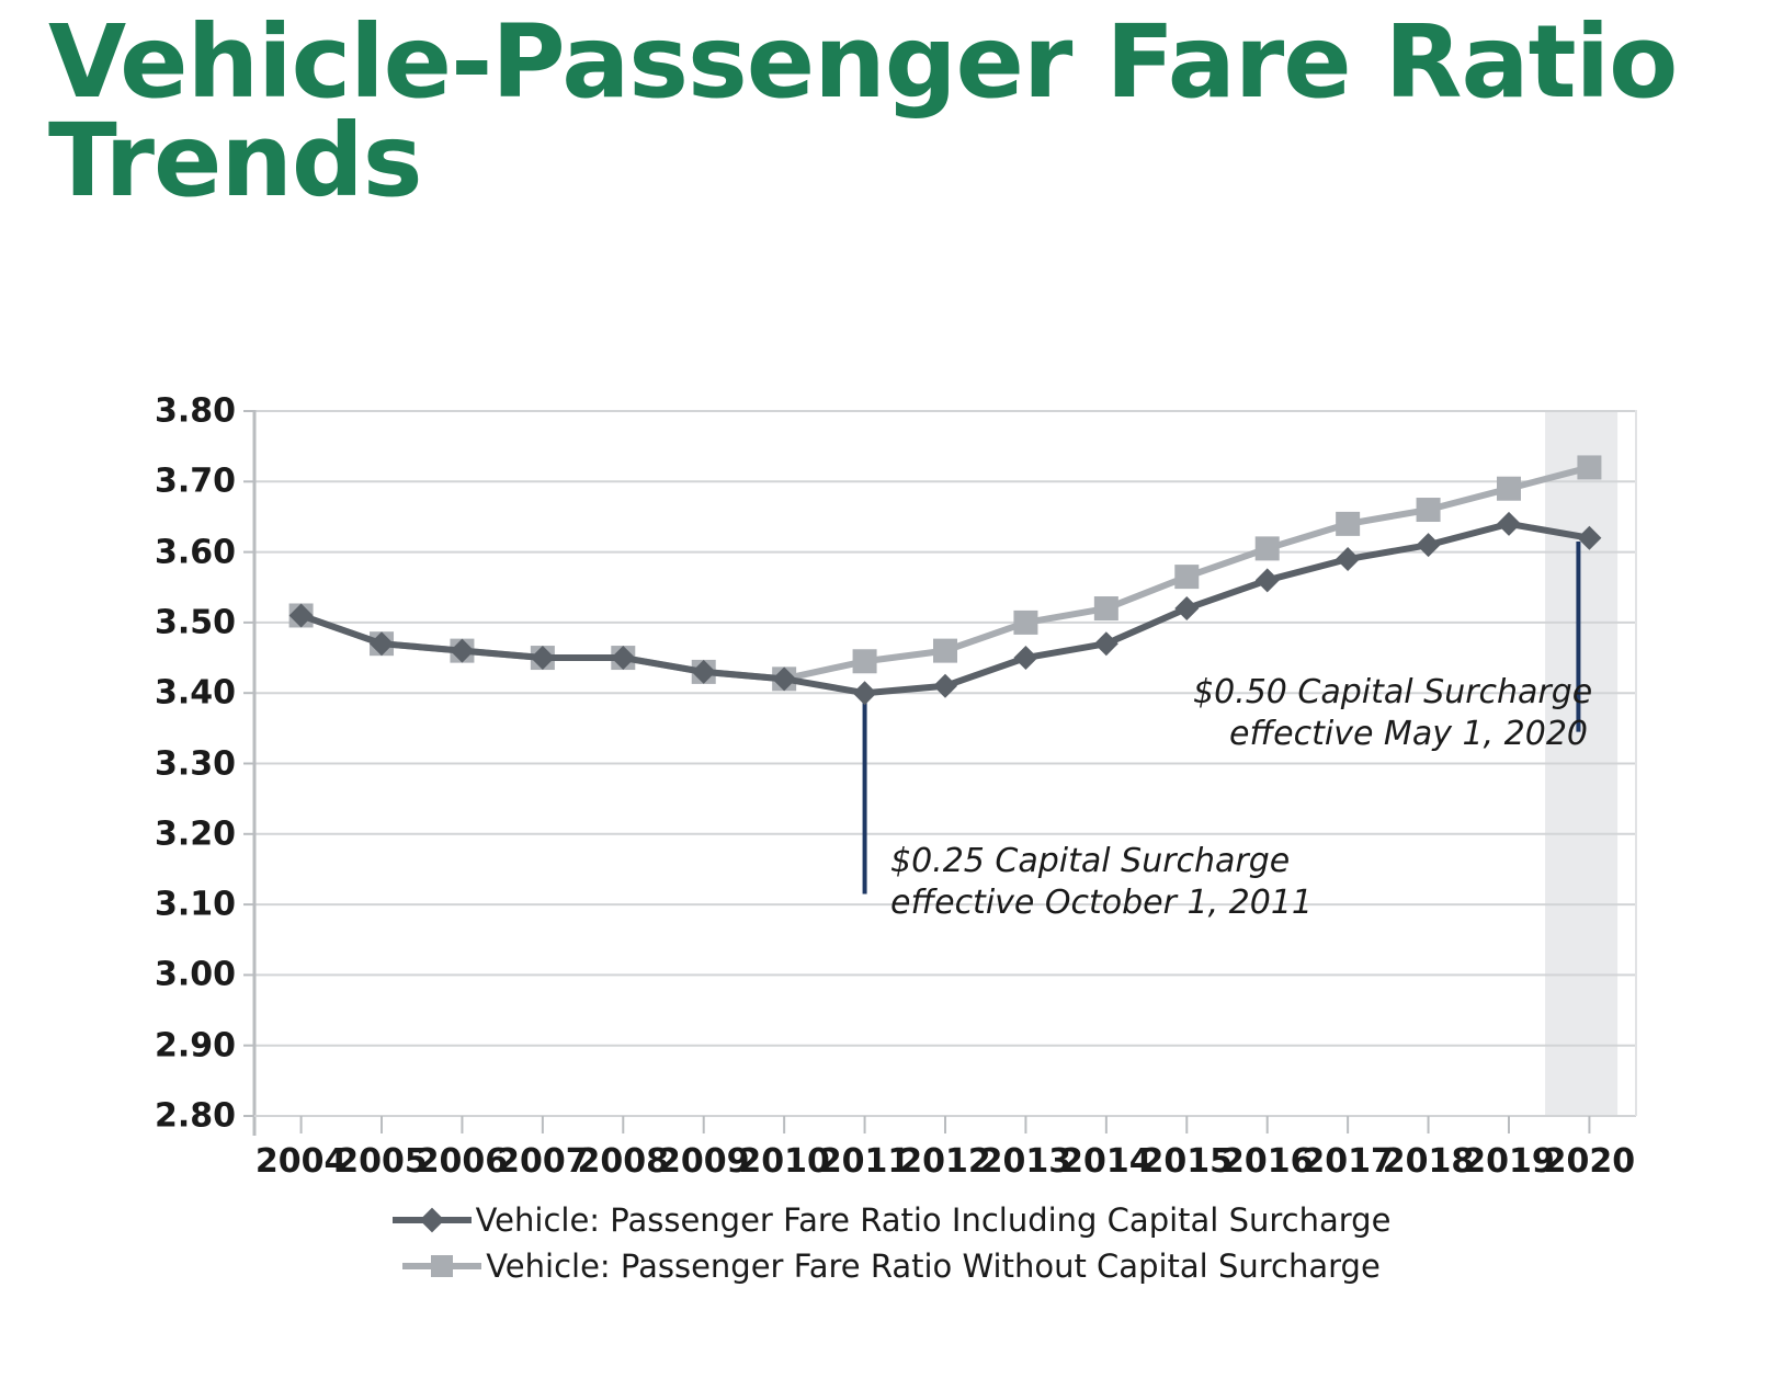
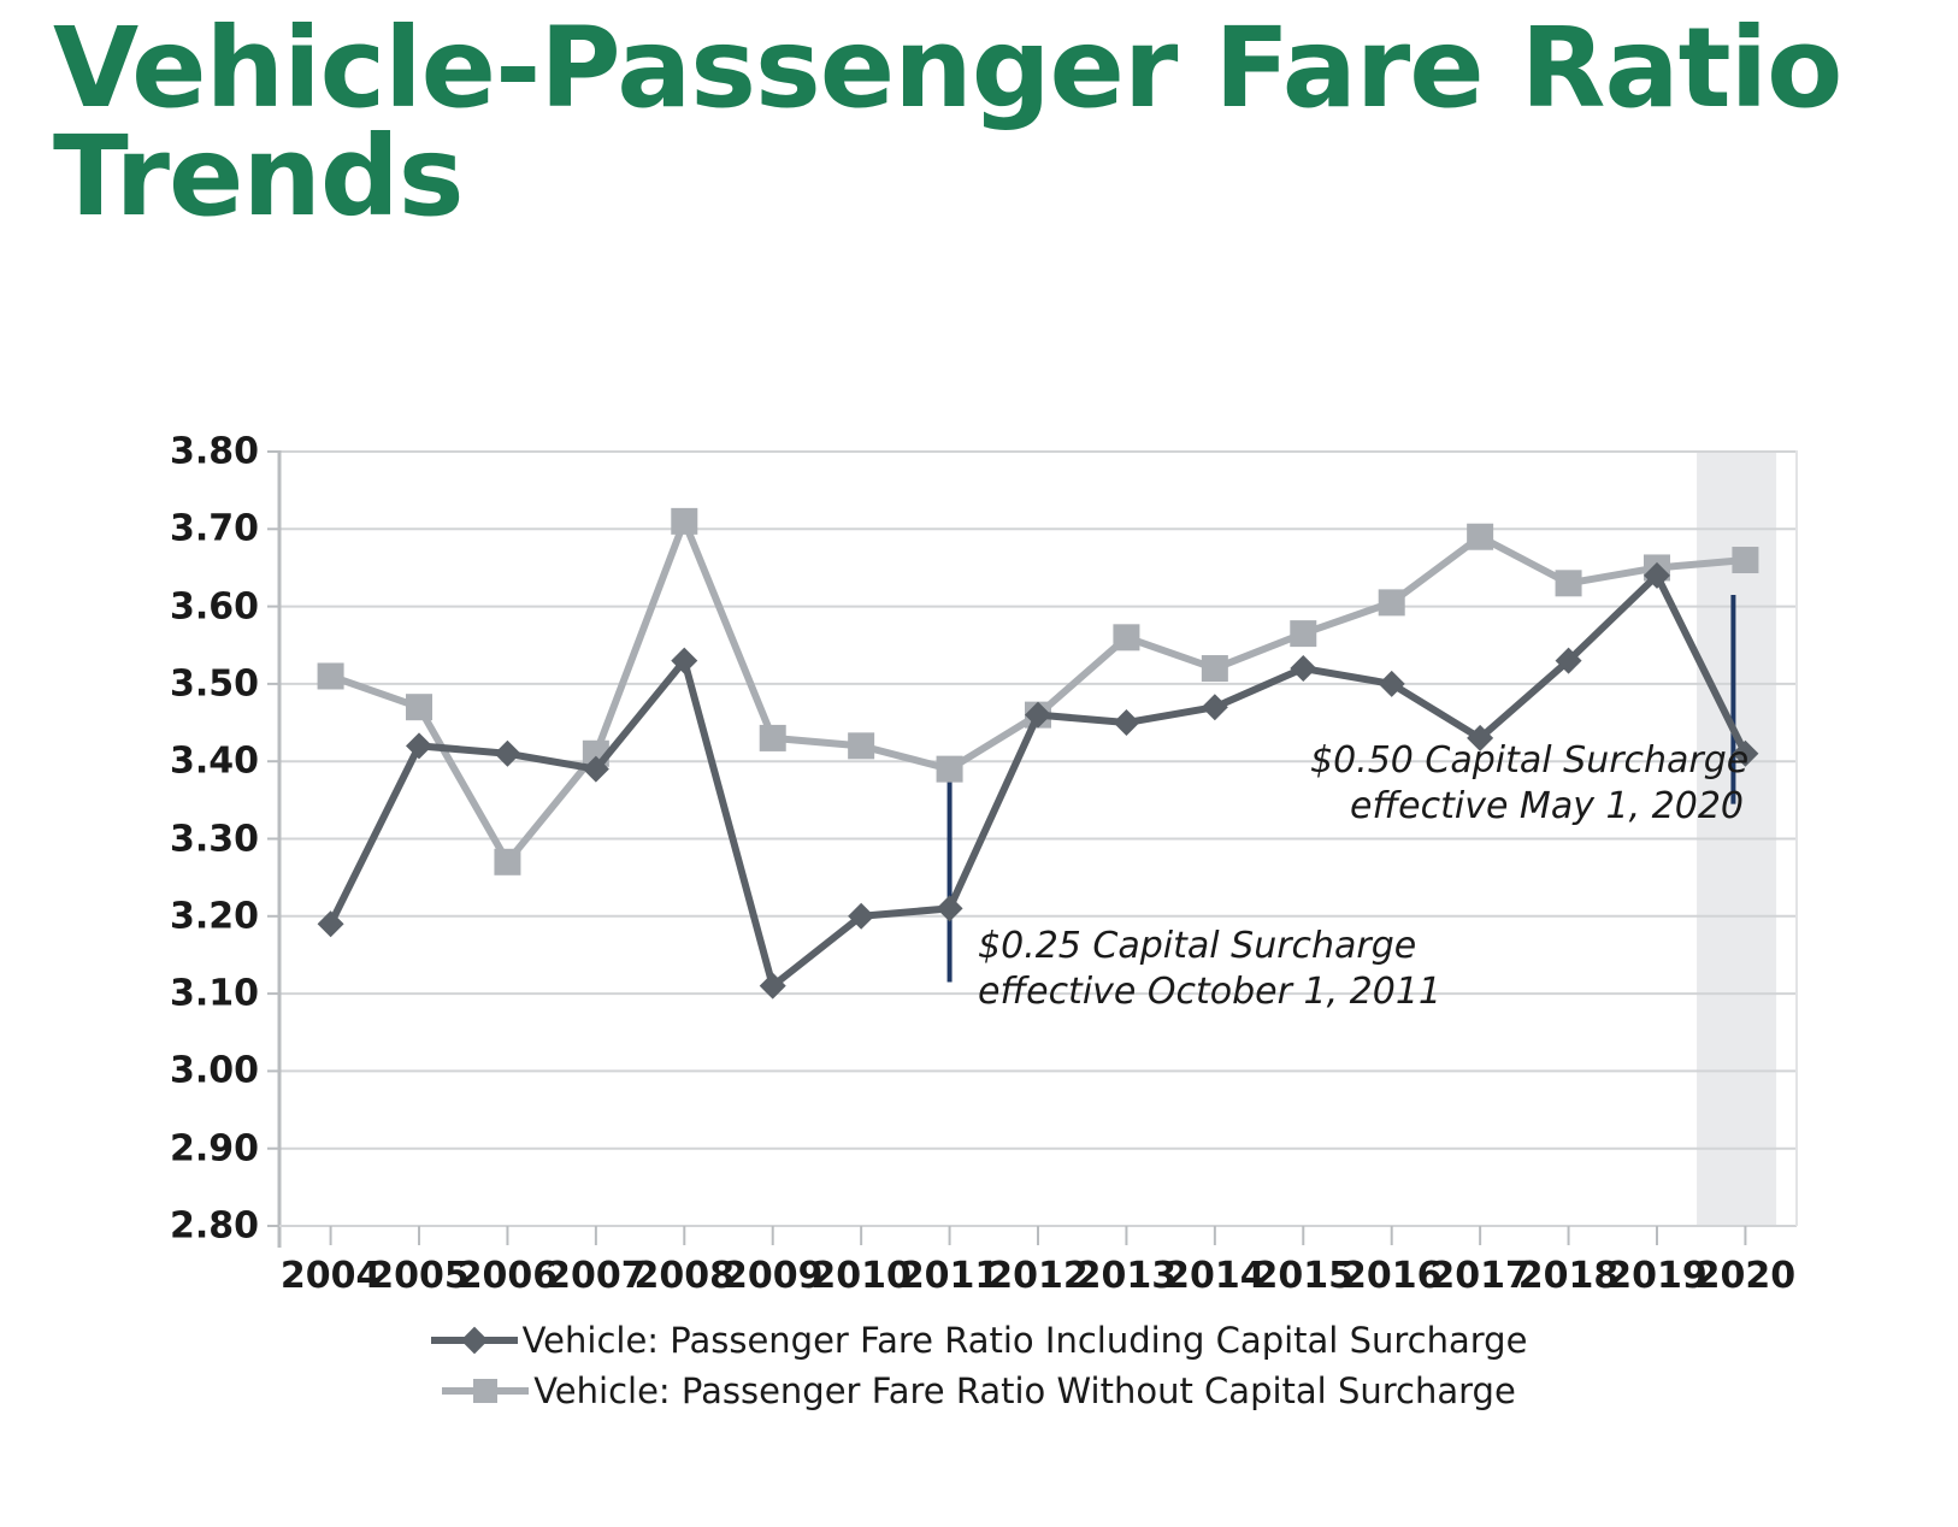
Vehicle: Passenger Fare Ratio Including Capital Surcharge/2004: 3.51 -> 3.19
Vehicle: Passenger Fare Ratio Including Capital Surcharge/2005: 3.47 -> 3.42
Vehicle: Passenger Fare Ratio Including Capital Surcharge/2006: 3.46 -> 3.41
Vehicle: Passenger Fare Ratio Without Capital Surcharge/2006: 3.46 -> 3.27
Vehicle: Passenger Fare Ratio Including Capital Surcharge/2007: 3.45 -> 3.39
Vehicle: Passenger Fare Ratio Without Capital Surcharge/2007: 3.45 -> 3.41
Vehicle: Passenger Fare Ratio Including Capital Surcharge/2008: 3.45 -> 3.53
Vehicle: Passenger Fare Ratio Without Capital Surcharge/2008: 3.45 -> 3.71
Vehicle: Passenger Fare Ratio Including Capital Surcharge/2009: 3.43 -> 3.11
Vehicle: Passenger Fare Ratio Including Capital Surcharge/2010: 3.42 -> 3.20
Vehicle: Passenger Fare Ratio Including Capital Surcharge/2011: 3.40 -> 3.21
Vehicle: Passenger Fare Ratio Without Capital Surcharge/2011: 3.44 -> 3.39
Vehicle: Passenger Fare Ratio Including Capital Surcharge/2012: 3.41 -> 3.46
Vehicle: Passenger Fare Ratio Without Capital Surcharge/2013: 3.50 -> 3.56
Vehicle: Passenger Fare Ratio Including Capital Surcharge/2016: 3.56 -> 3.50
Vehicle: Passenger Fare Ratio Including Capital Surcharge/2017: 3.59 -> 3.43
Vehicle: Passenger Fare Ratio Without Capital Surcharge/2017: 3.64 -> 3.69
Vehicle: Passenger Fare Ratio Including Capital Surcharge/2018: 3.61 -> 3.53
Vehicle: Passenger Fare Ratio Without Capital Surcharge/2018: 3.66 -> 3.63
Vehicle: Passenger Fare Ratio Without Capital Surcharge/2019: 3.69 -> 3.65
Vehicle: Passenger Fare Ratio Including Capital Surcharge/2020: 3.62 -> 3.41
Vehicle: Passenger Fare Ratio Without Capital Surcharge/2020: 3.72 -> 3.66
